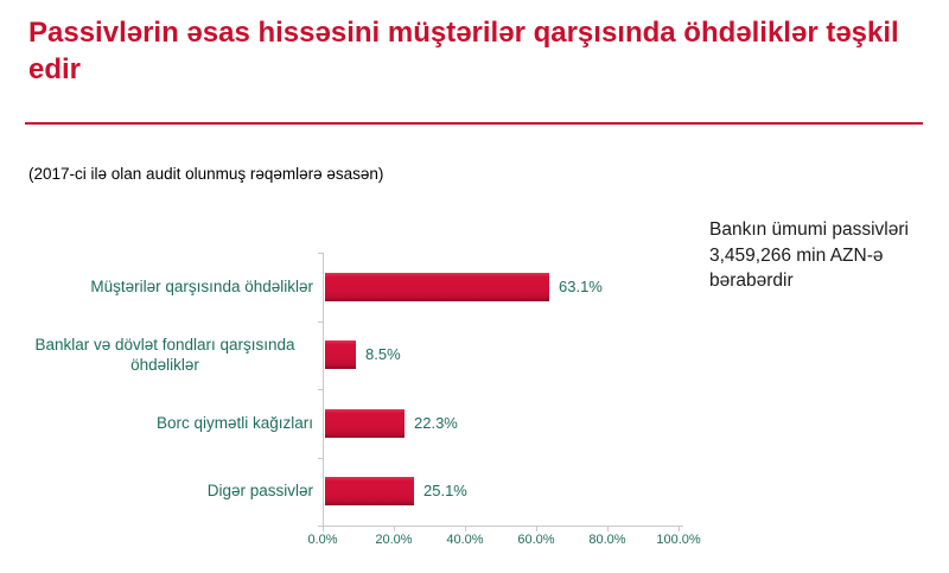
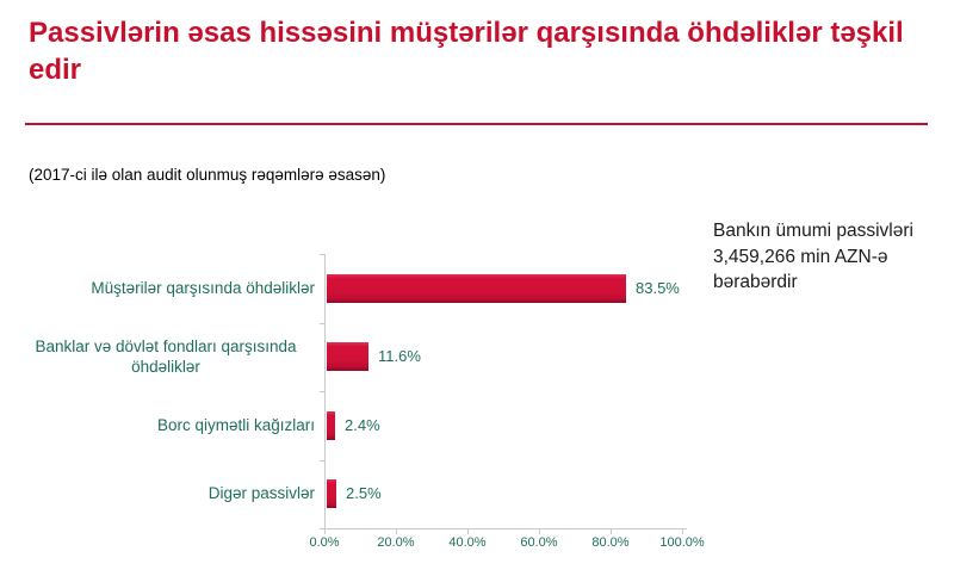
Müştərilər qarşısında öhdəliklər: 63.1% -> 83.5%
Banklar və dövlət fondları qarşısında öhdəliklər: 8.5% -> 11.6%
Borc qiymətli kağızları: 22.3% -> 2.4%
Digər passivlər: 25.1% -> 2.5%
